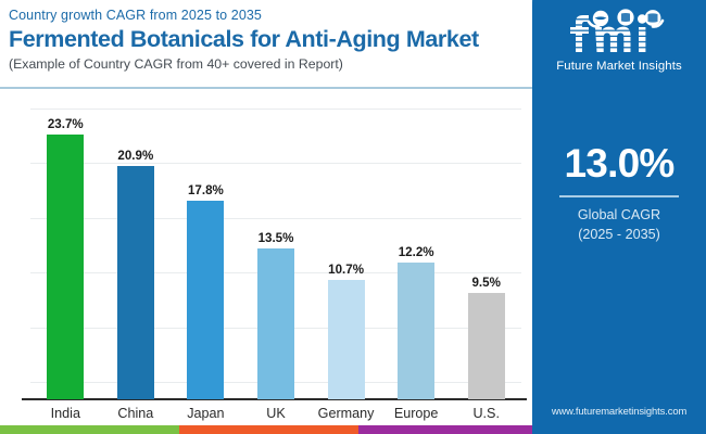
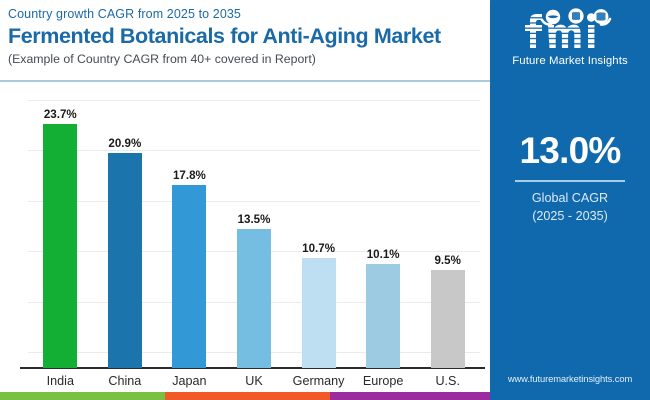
Europe: 12.2% -> 10.1%
